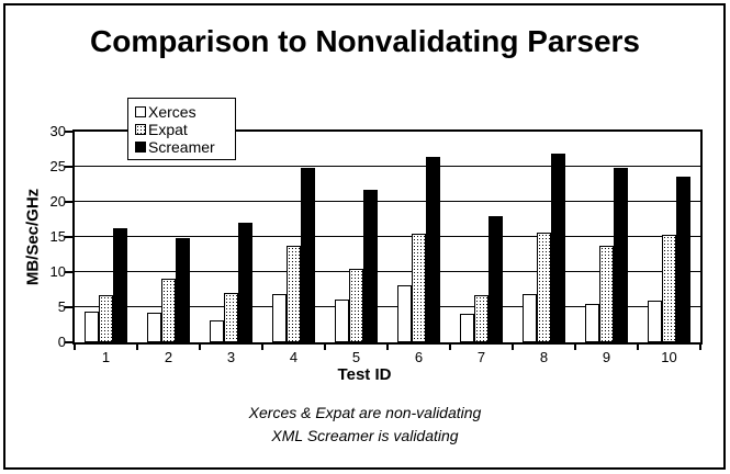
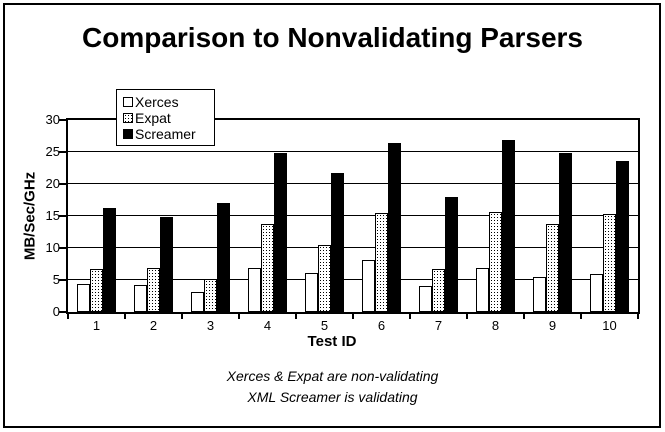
Expat/2: 9 -> 7
Expat/3: 7 -> 5
